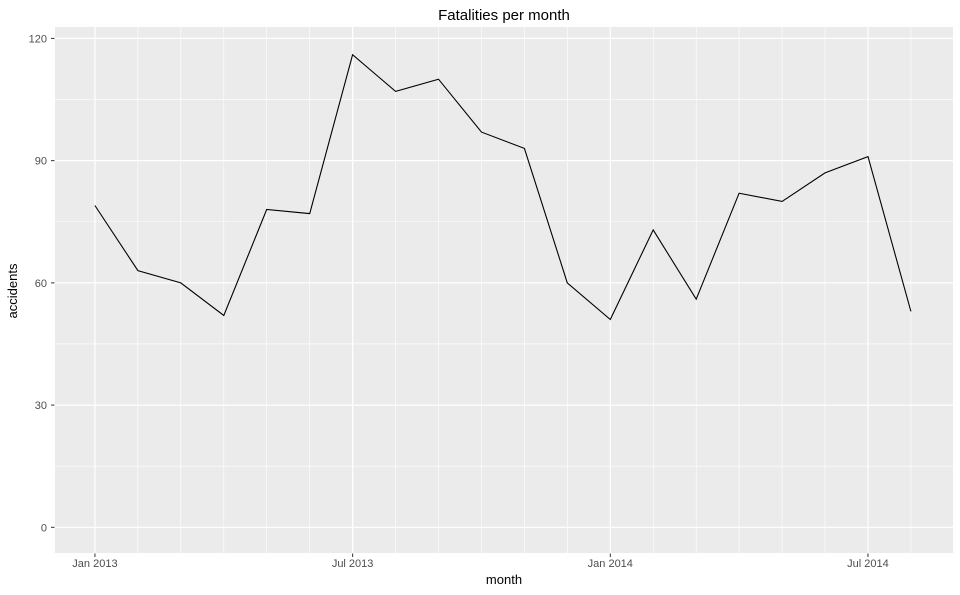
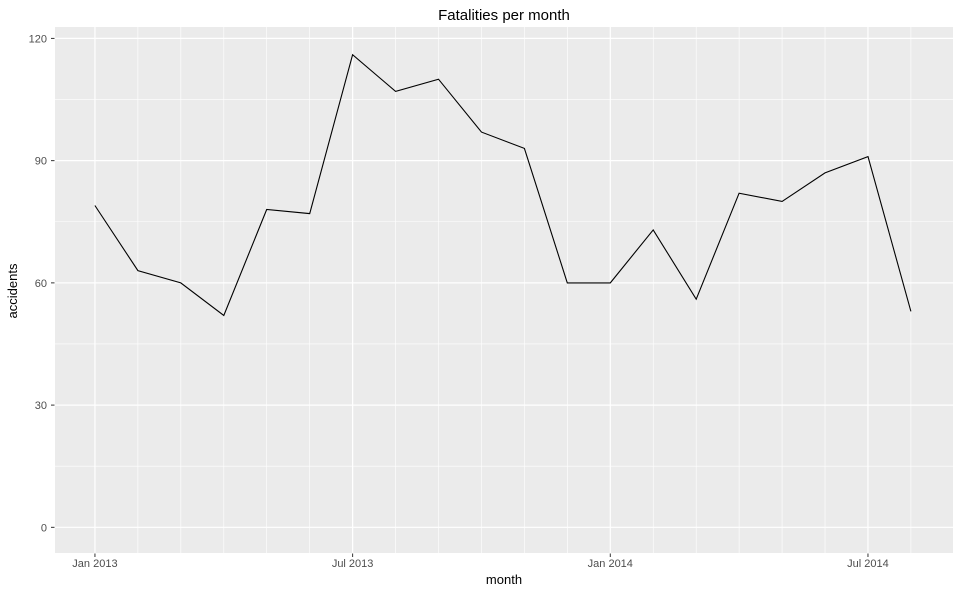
Jan 2014: 51 -> 60
